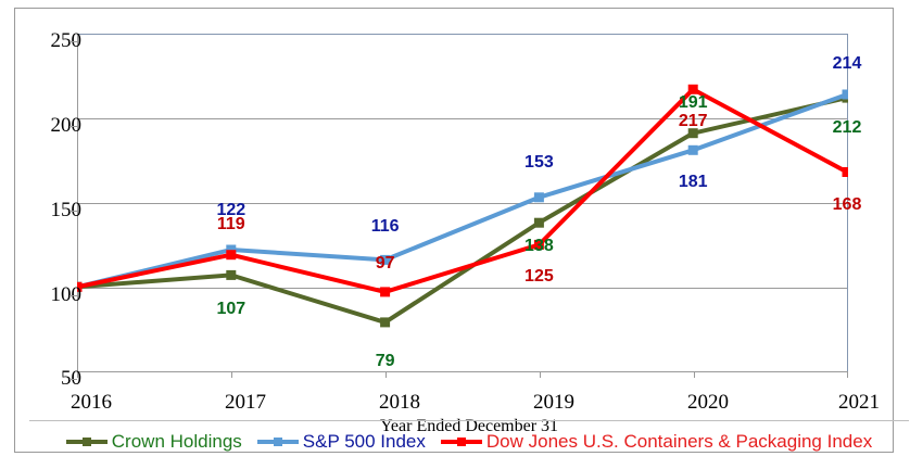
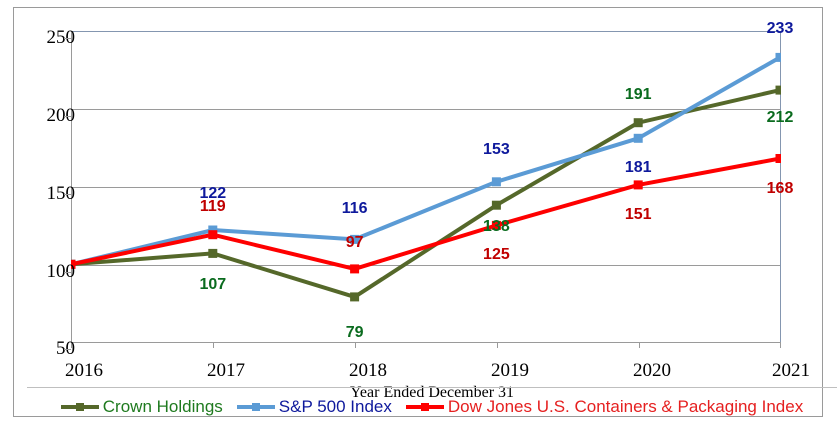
Dow Jones U.S. Containers & Packaging Index/2020: 217 -> 151
S&P 500 Index/2021: 214 -> 233
